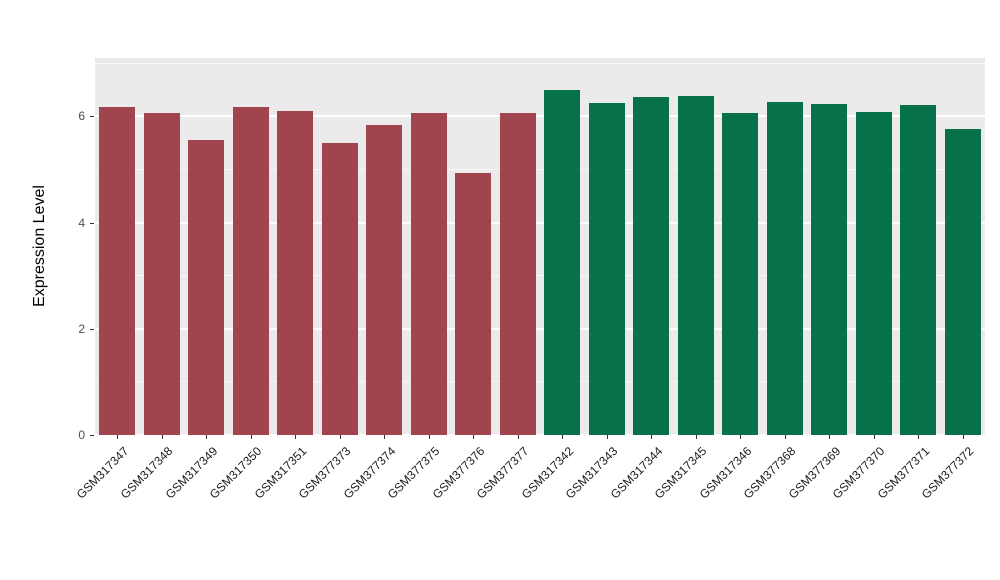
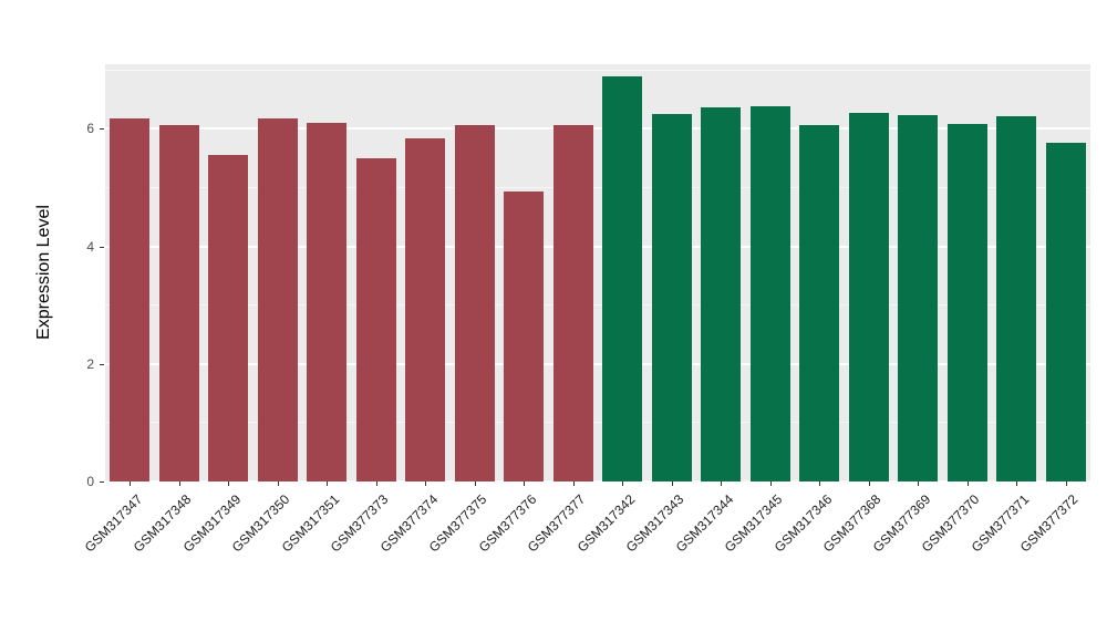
GSM317342: 6.5 -> 6.9
